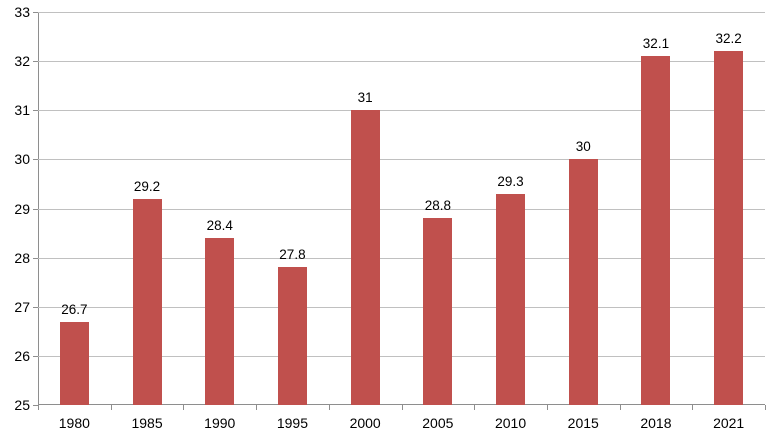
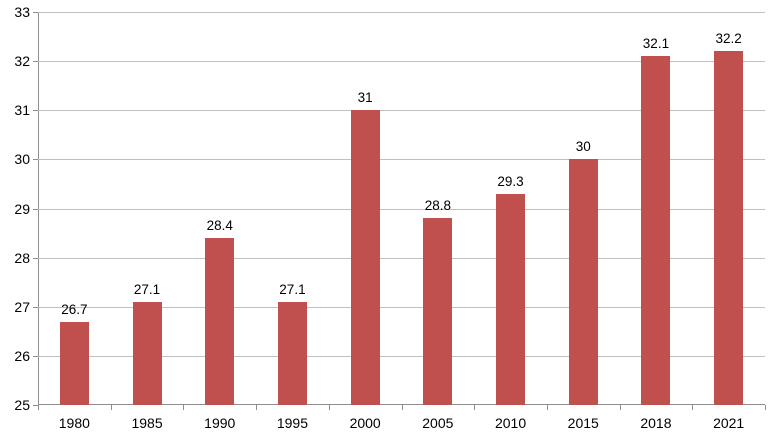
1985: 29.2 -> 27.1
1995: 27.8 -> 27.1
